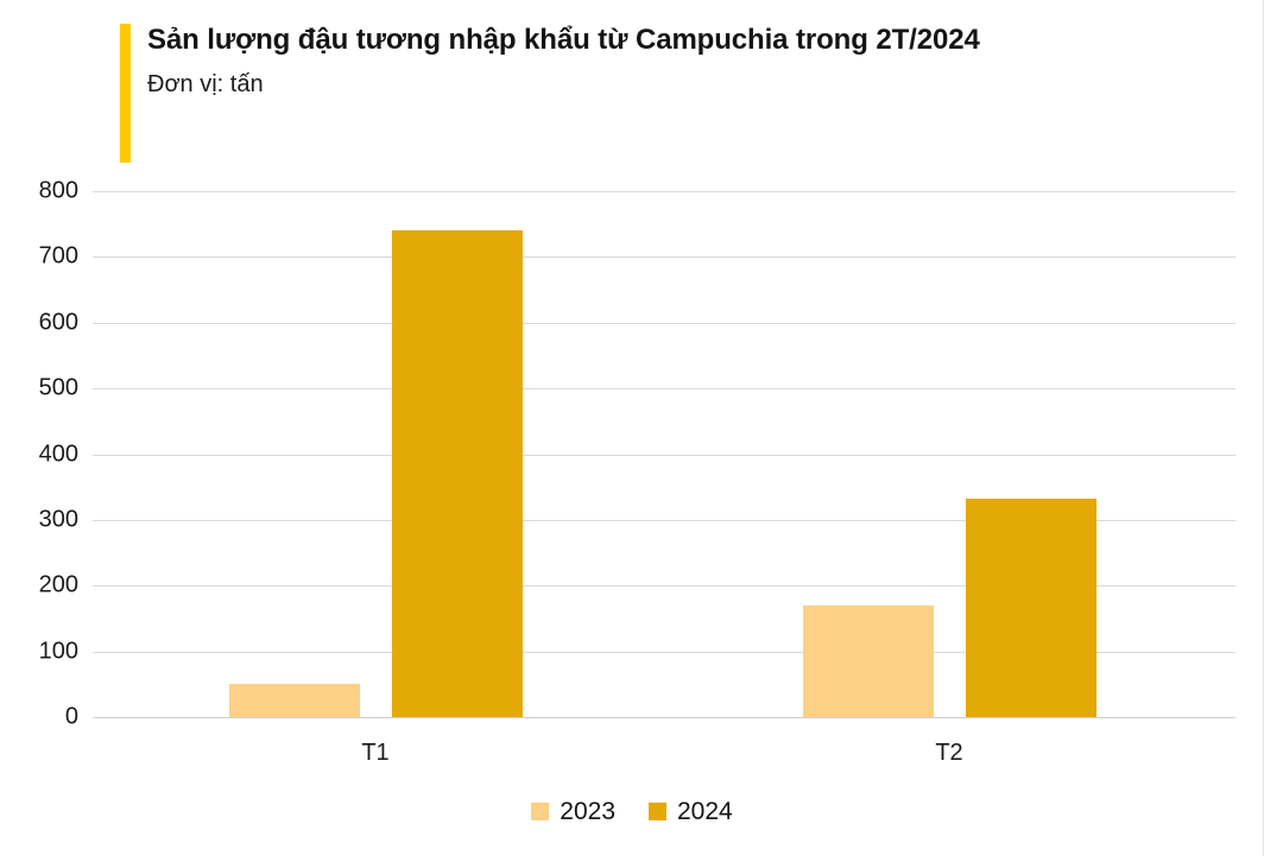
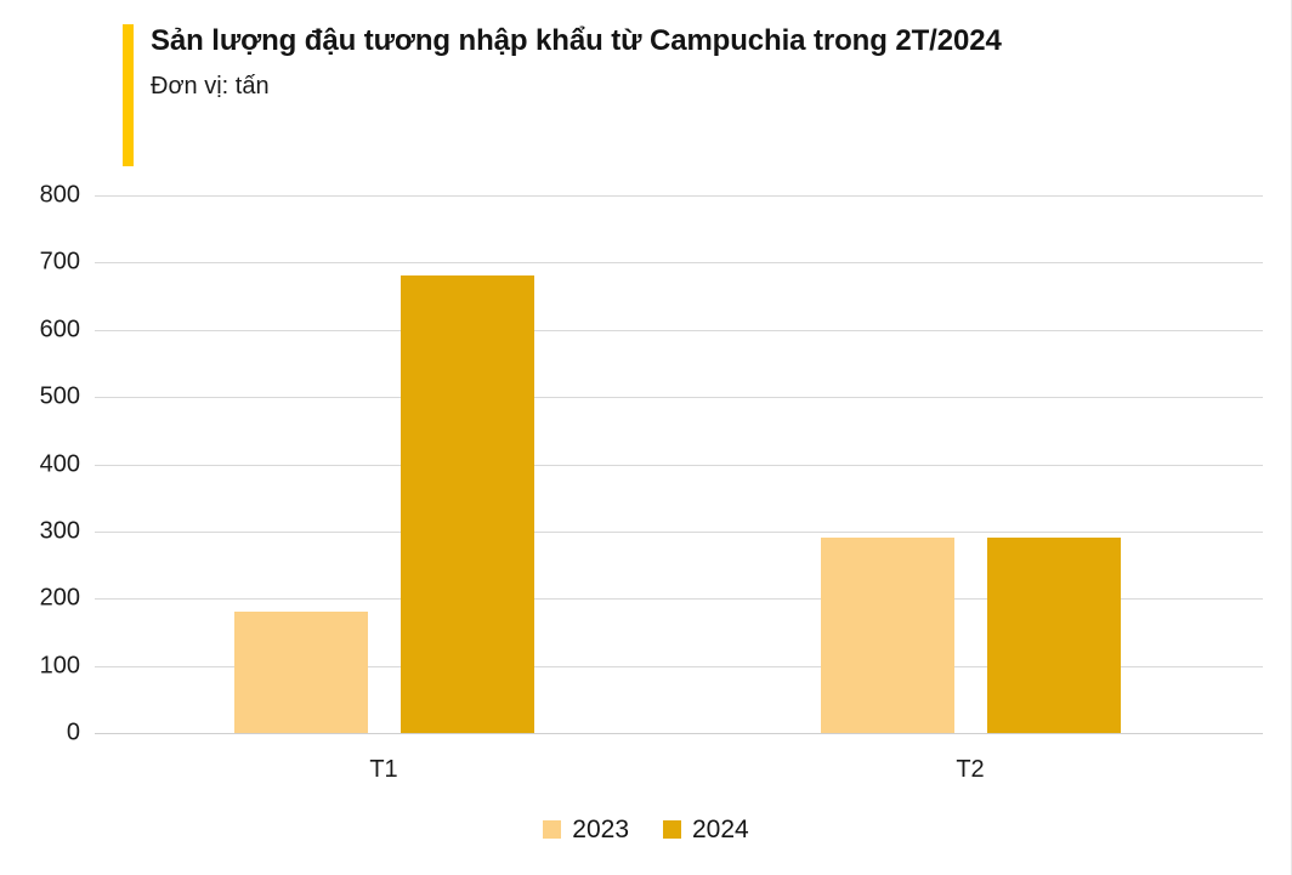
2023/T1: 50 -> 180
2024/T1: 740 -> 680
2023/T2: 170 -> 290
2024/T2: 330 -> 290
